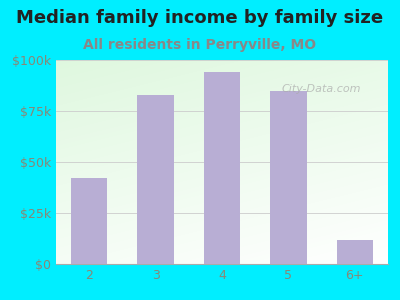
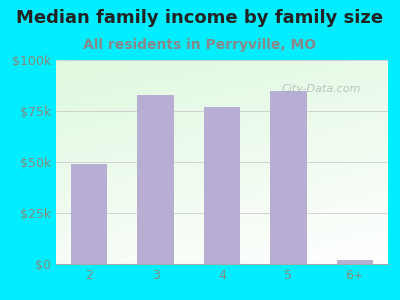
2: $42k -> $49k
4: $94k -> $77k
6+: $12k -> $2k
